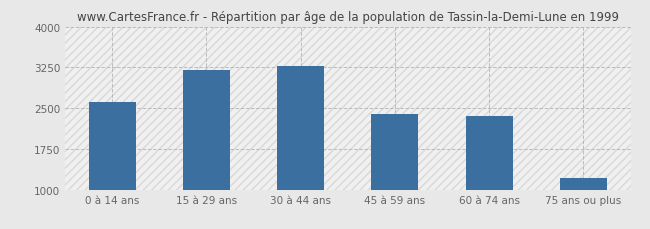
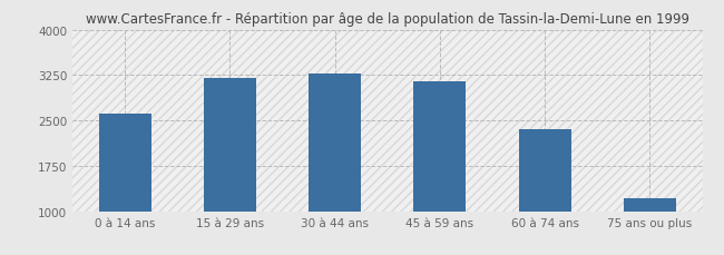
45 à 59 ans: 2400 -> 3150
